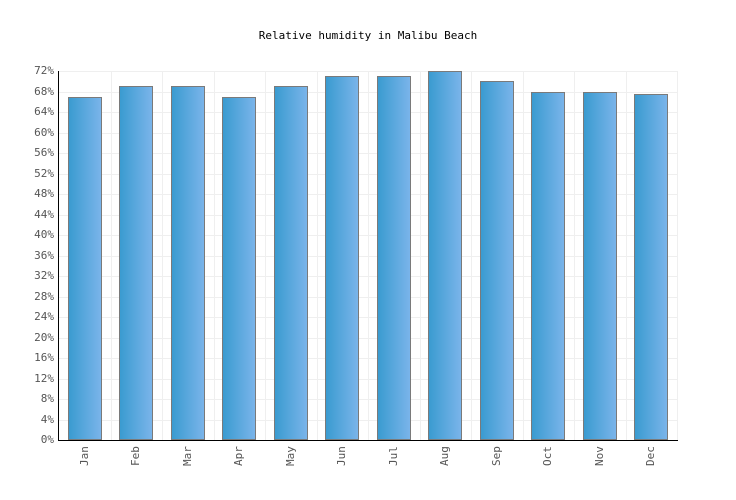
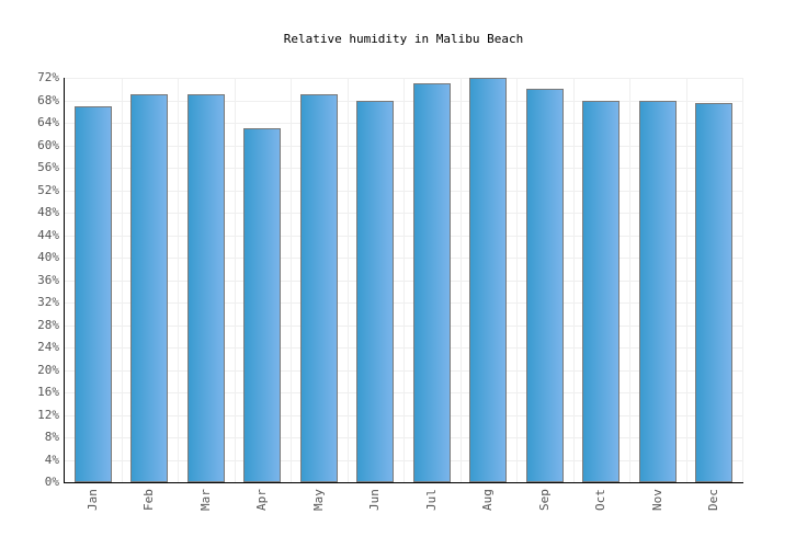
Apr: 67% -> 63%
Jun: 71% -> 68%
